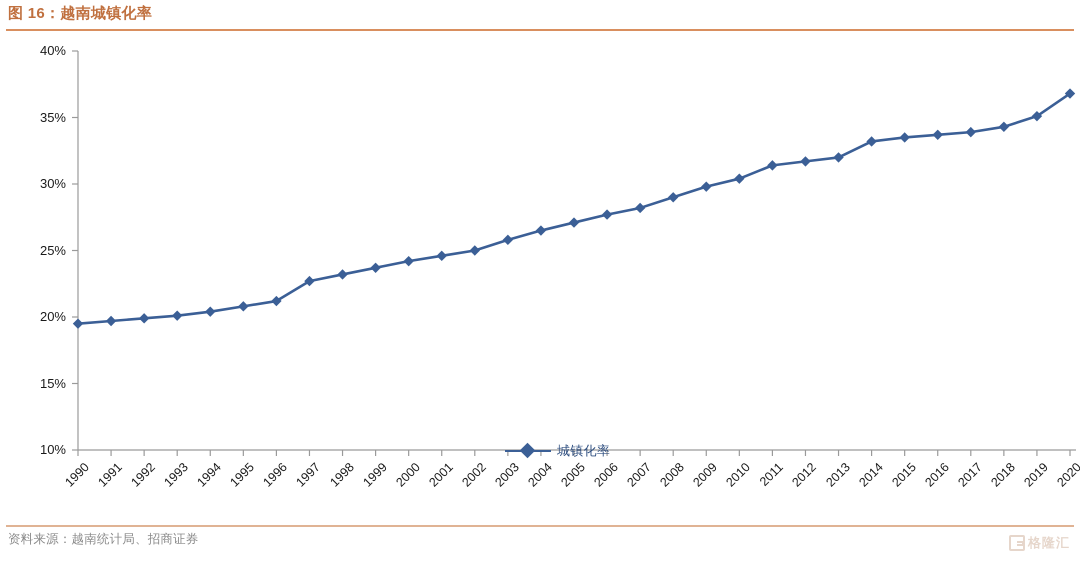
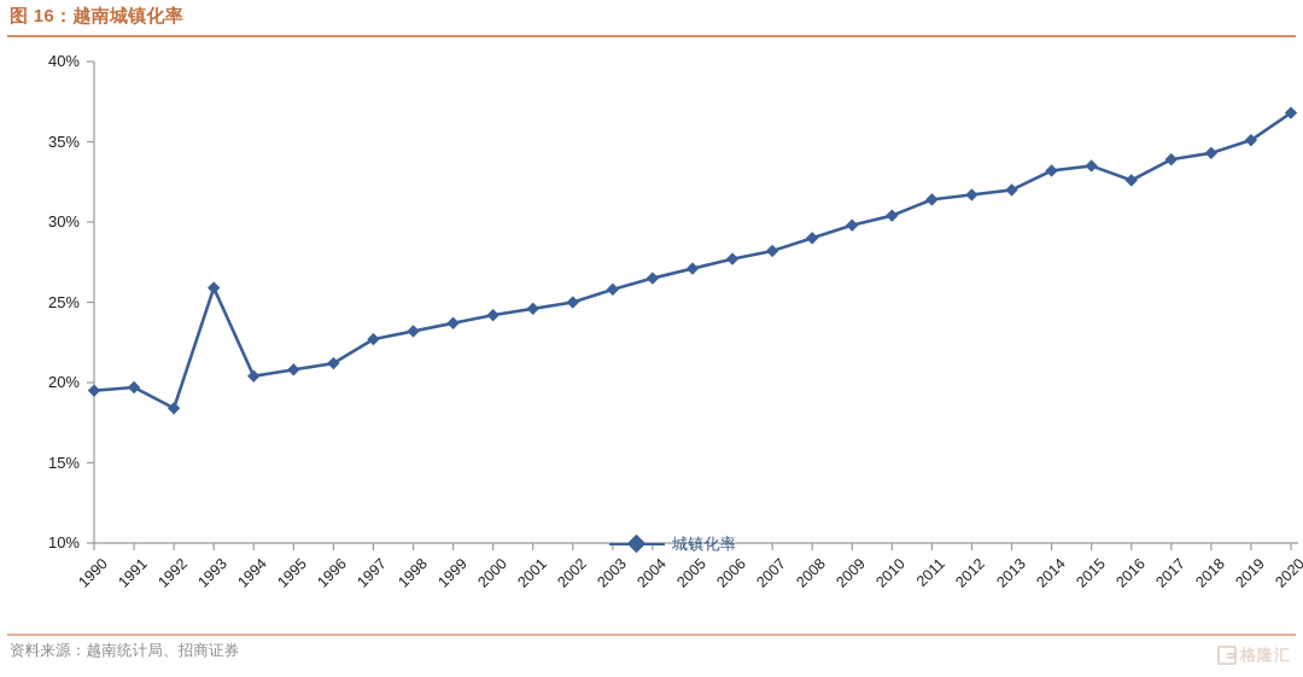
1992: 19.9% -> 18.4%
1993: 20.1% -> 25.9%
2016: 33.7% -> 32.6%
